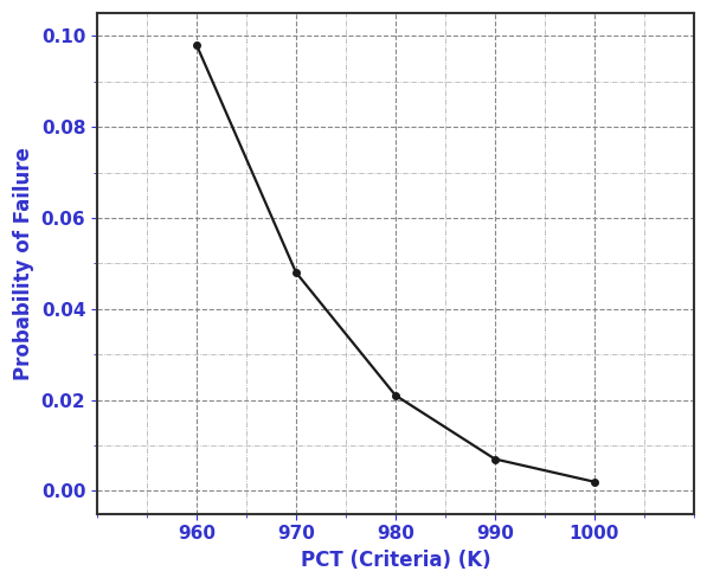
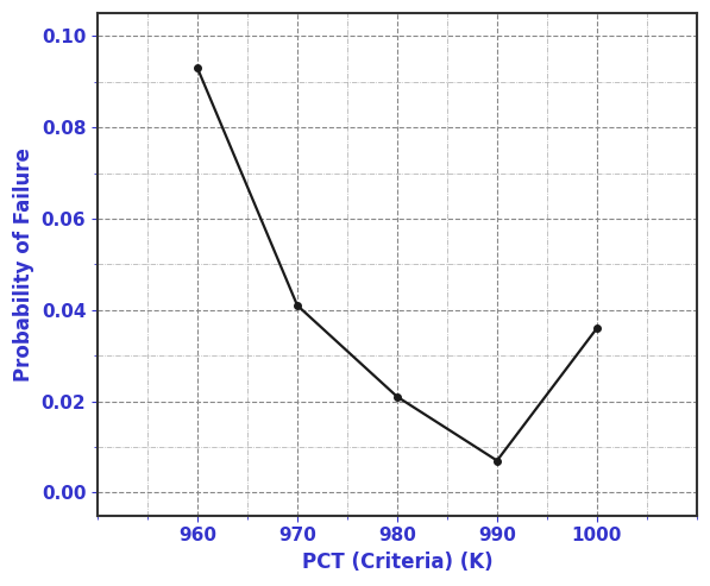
960: 0.098 -> 0.093
970: 0.048 -> 0.041
1000: 0.002 -> 0.036
